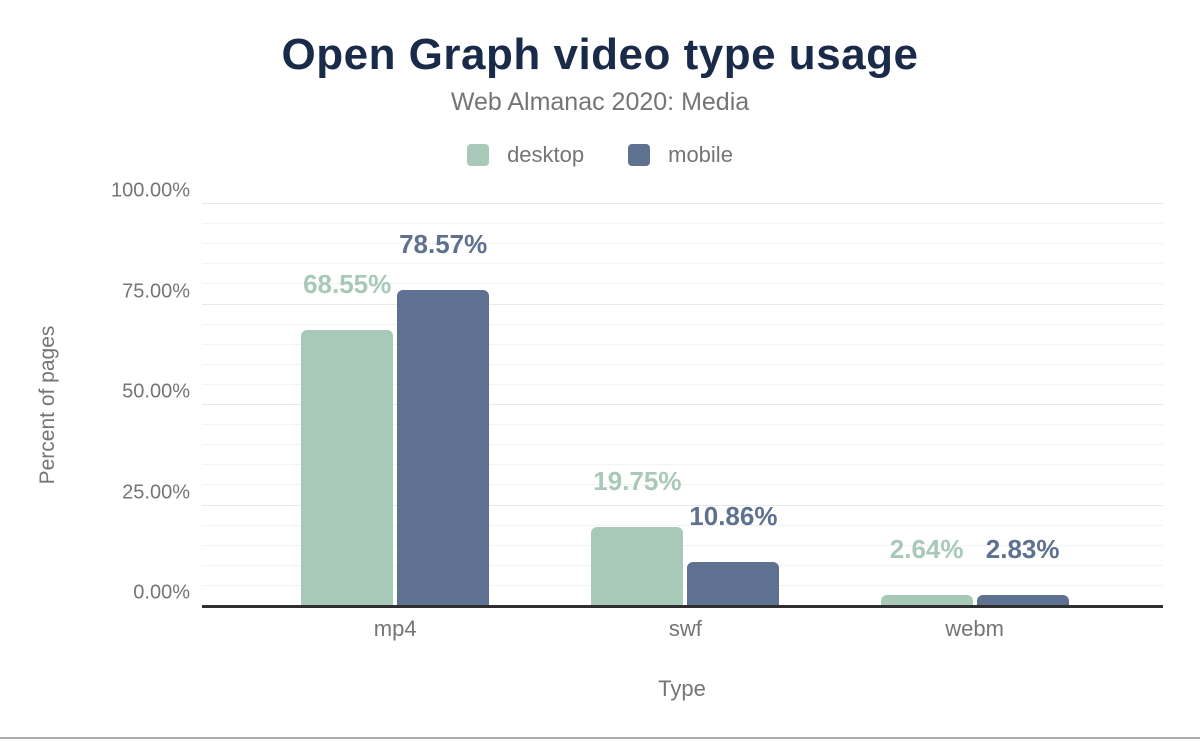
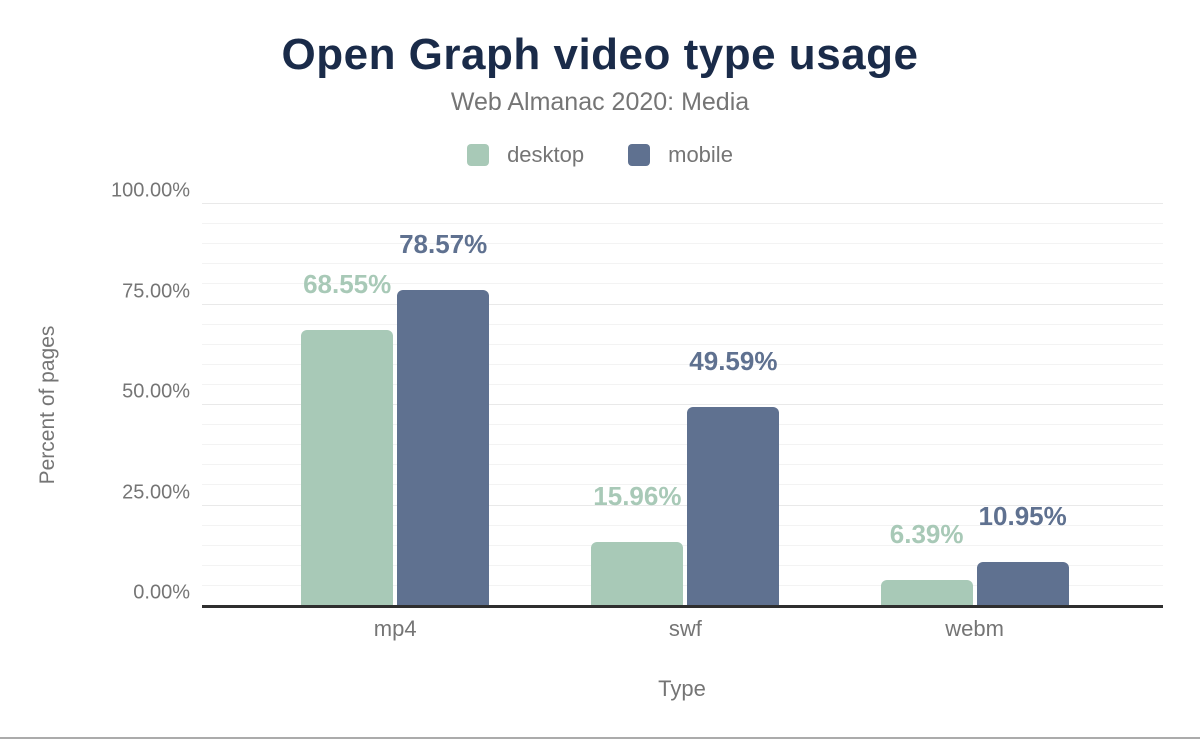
desktop/swf: 19.75% -> 15.96%
mobile/swf: 10.86% -> 49.59%
desktop/webm: 2.64% -> 6.39%
mobile/webm: 2.83% -> 10.95%
